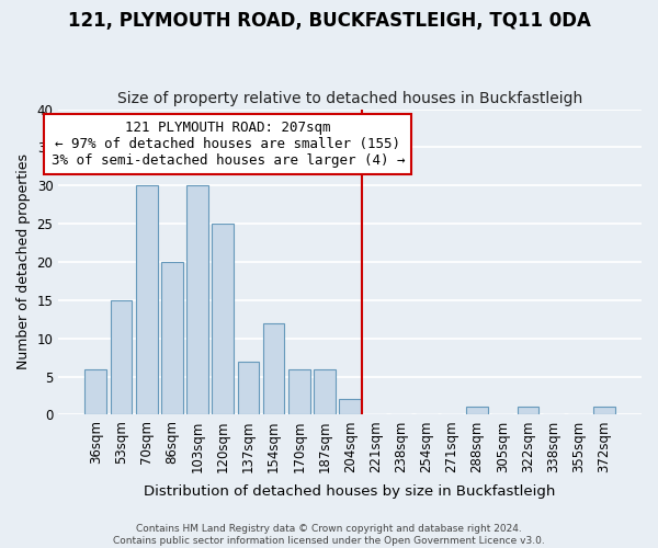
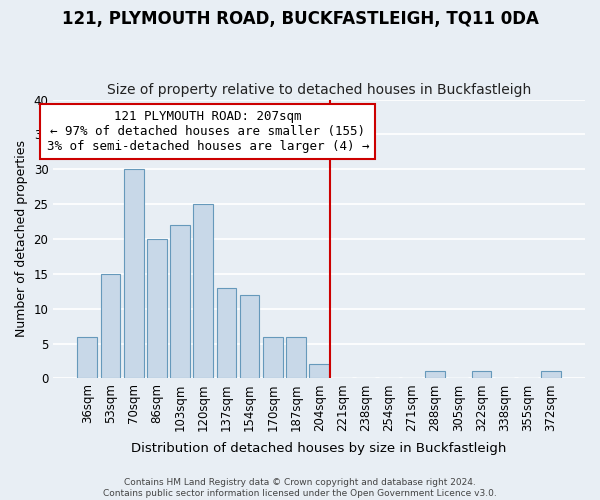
103sqm: 30 -> 22
137sqm: 7 -> 13
